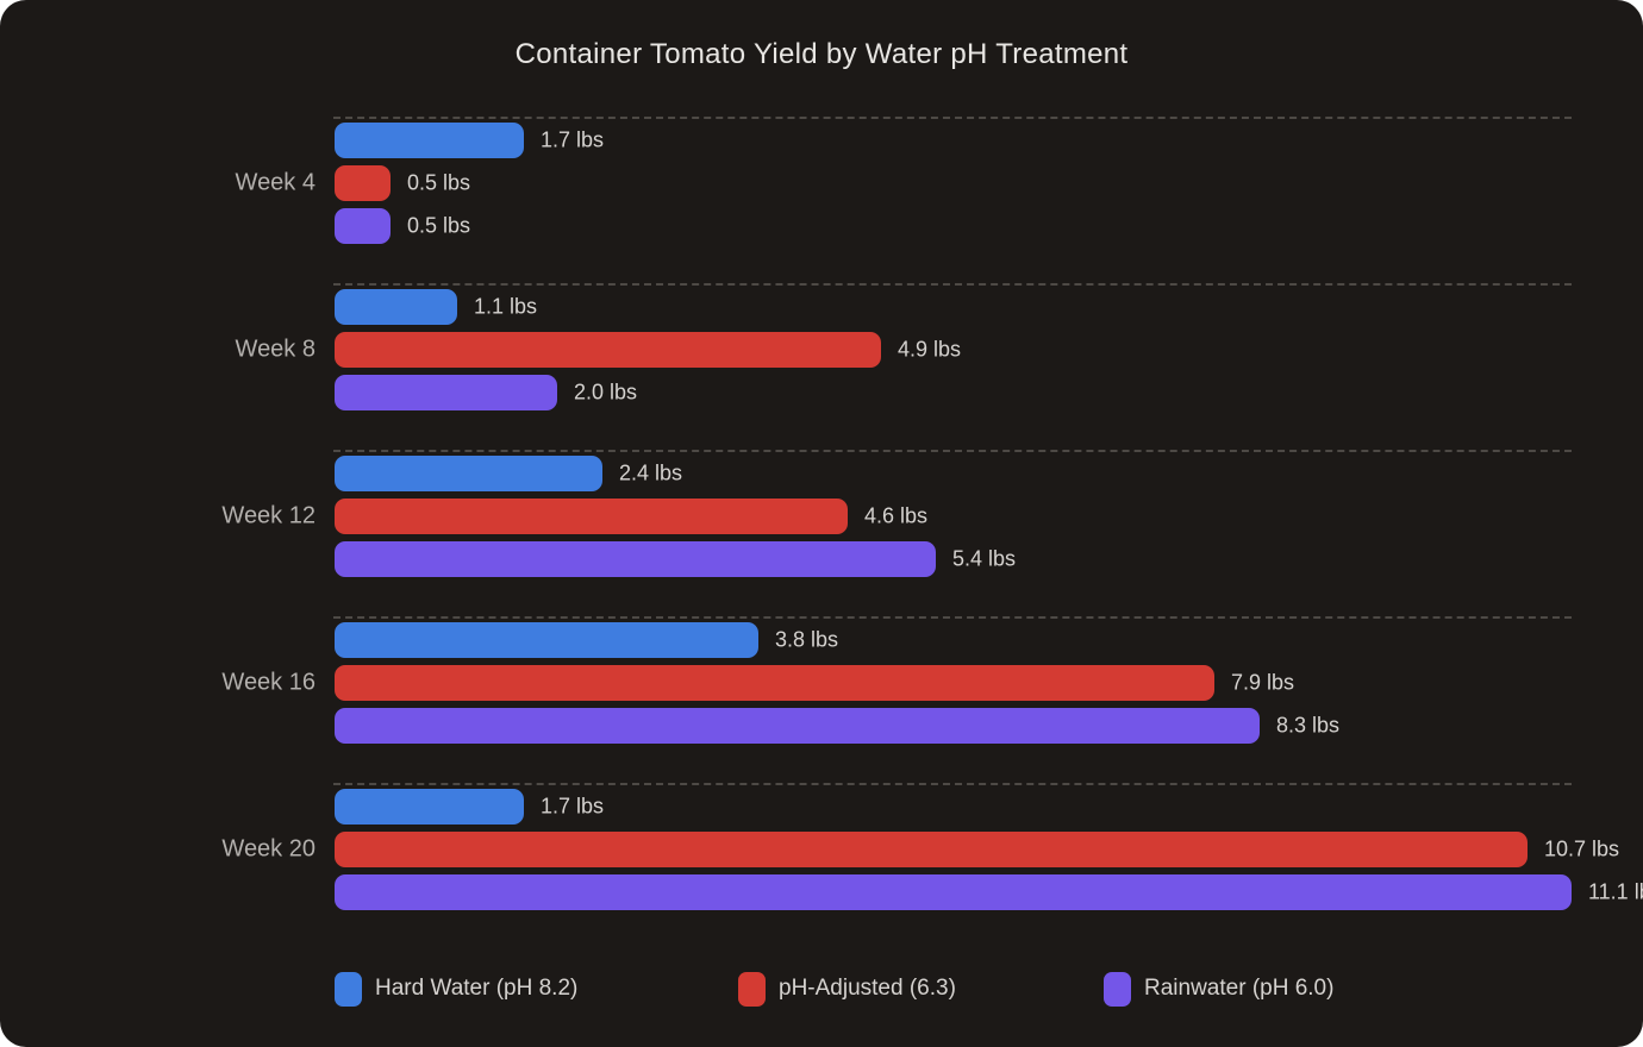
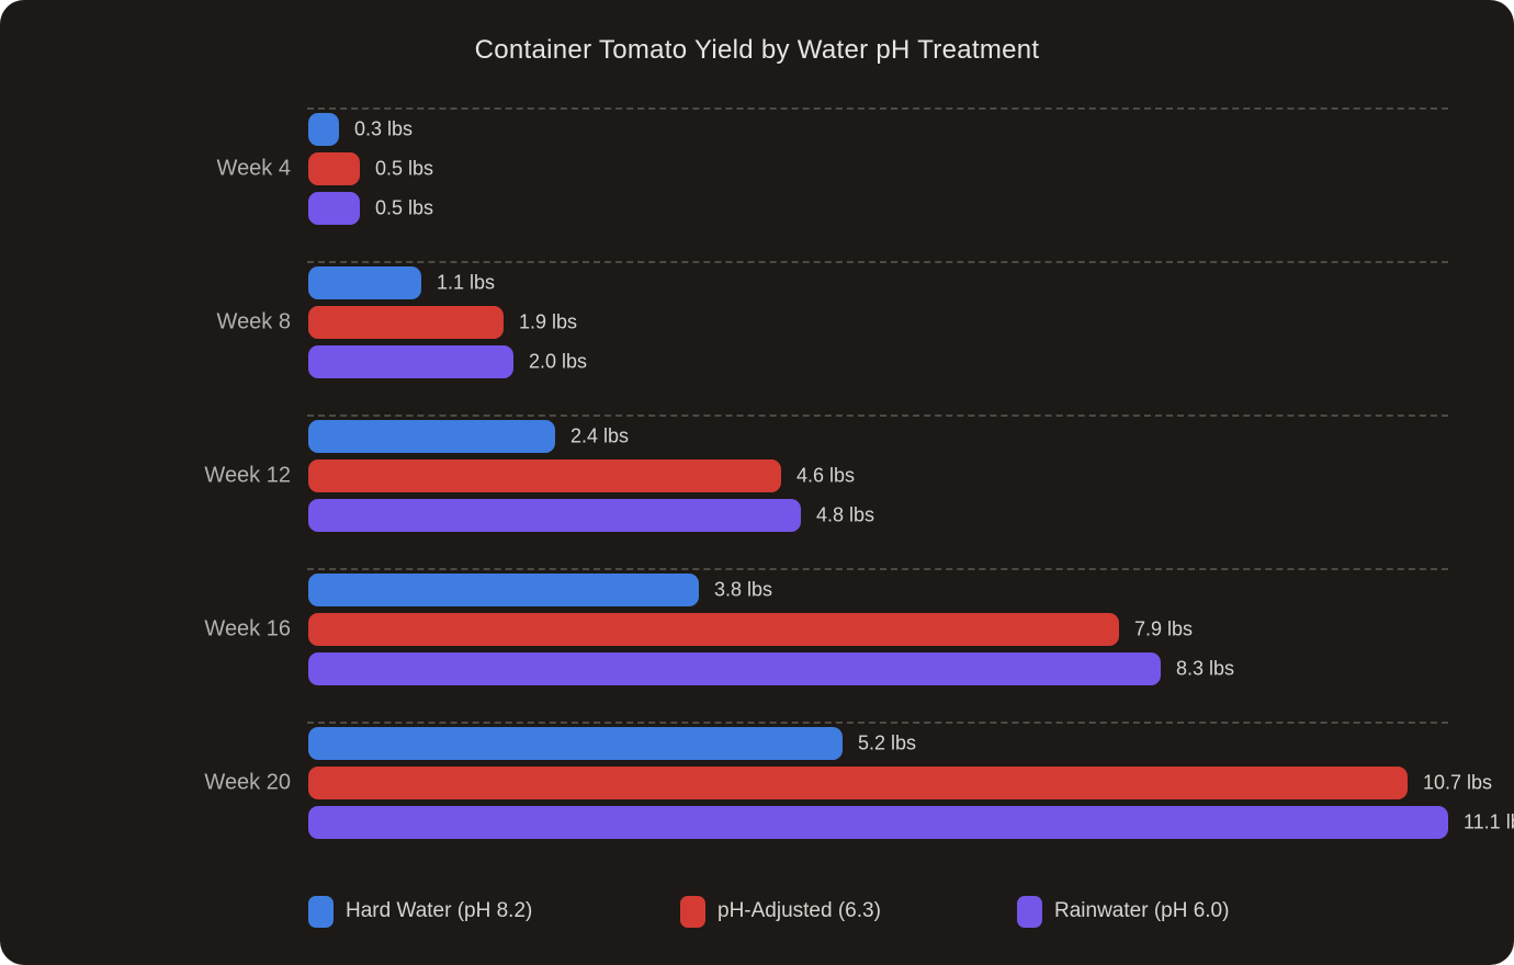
Hard Water (pH 8.2)/Week 4: 1.7 -> 0.3
pH-Adjusted (6.3)/Week 8: 4.9 -> 1.9
Rainwater (pH 6.0)/Week 12: 5.4 -> 4.8
Hard Water (pH 8.2)/Week 20: 1.7 -> 5.2
